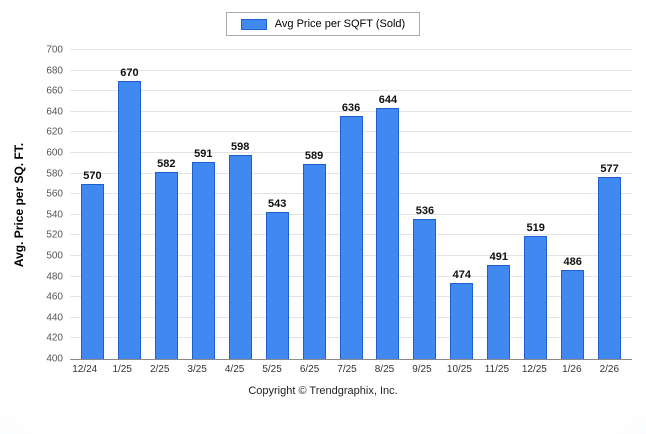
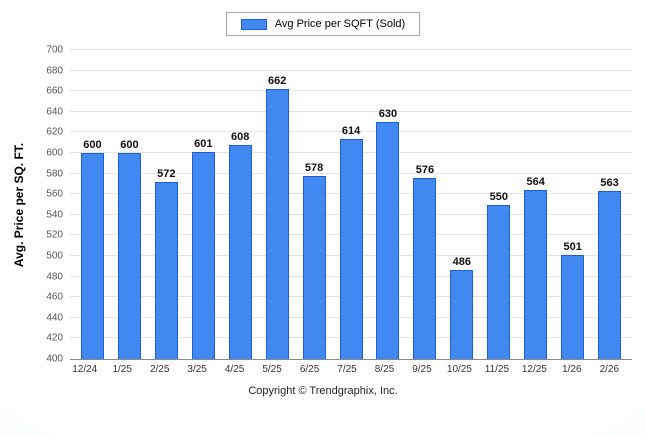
12/24: 570 -> 600
1/25: 670 -> 600
2/25: 582 -> 572
3/25: 591 -> 601
4/25: 598 -> 608
5/25: 543 -> 662
6/25: 589 -> 578
7/25: 636 -> 614
8/25: 644 -> 630
9/25: 536 -> 576
10/25: 474 -> 486
11/25: 491 -> 550
12/25: 519 -> 564
1/26: 486 -> 501
2/26: 577 -> 563
